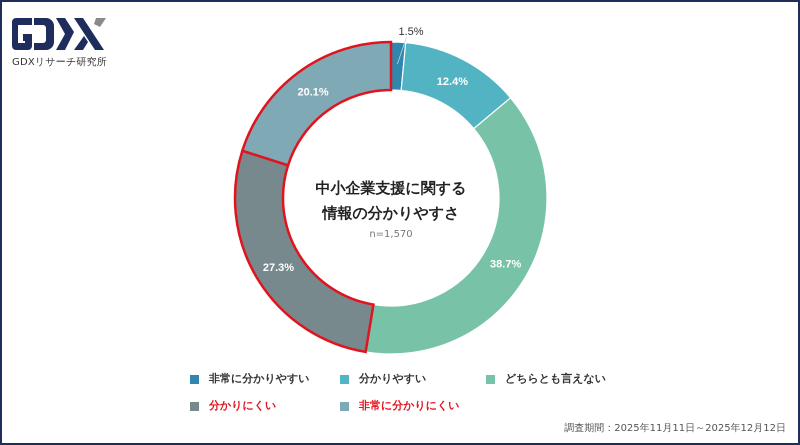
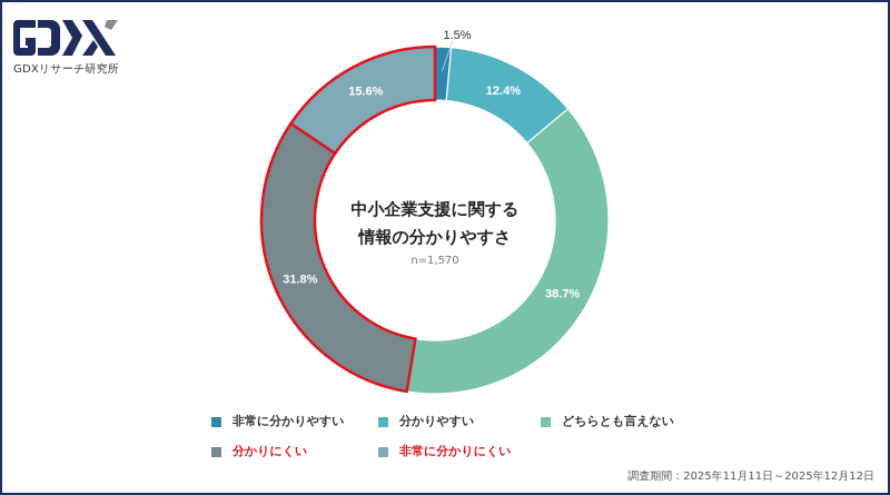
分かりにくい: 27.3% -> 31.8%
非常に分かりにくい: 20.1% -> 15.6%
